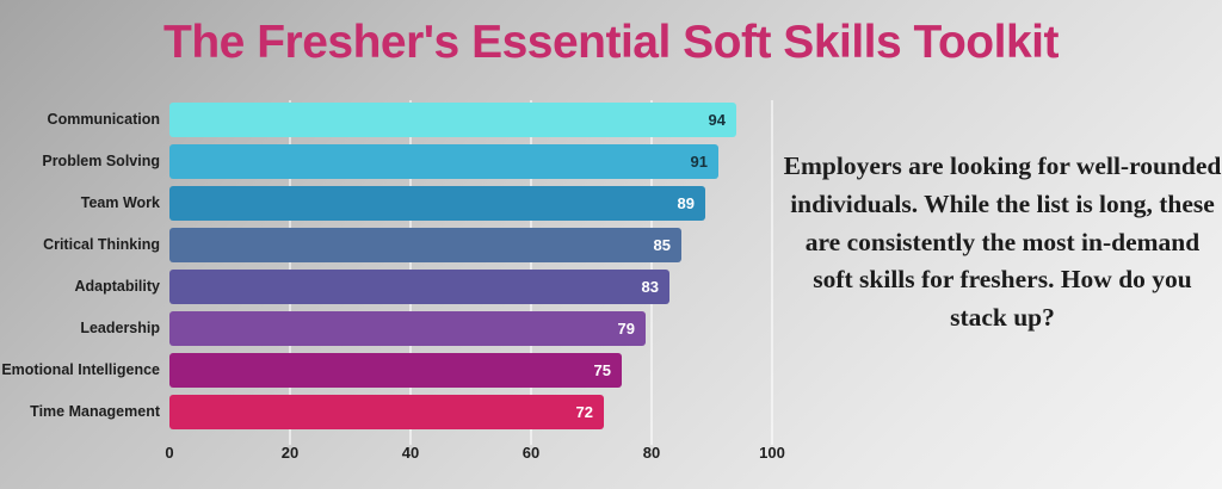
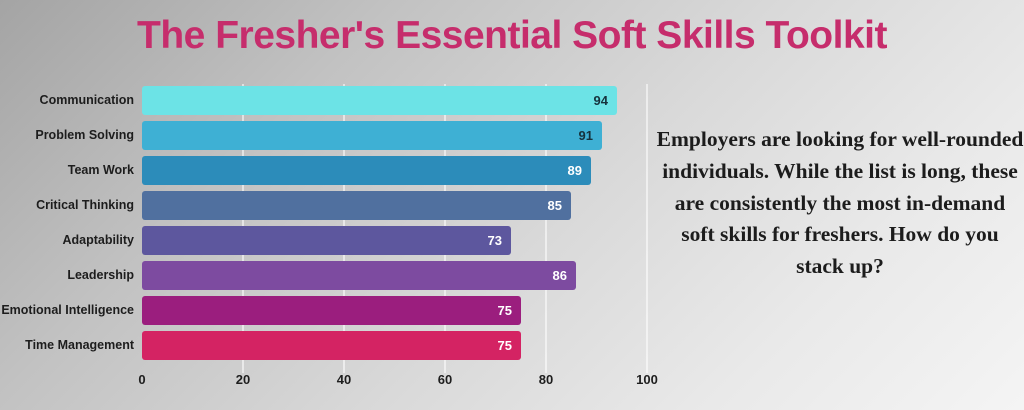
Adaptability: 83 -> 73
Leadership: 79 -> 86
Time Management: 72 -> 75
